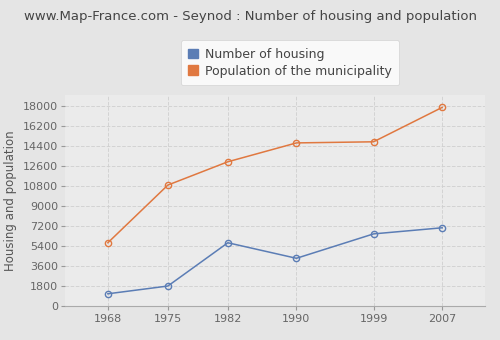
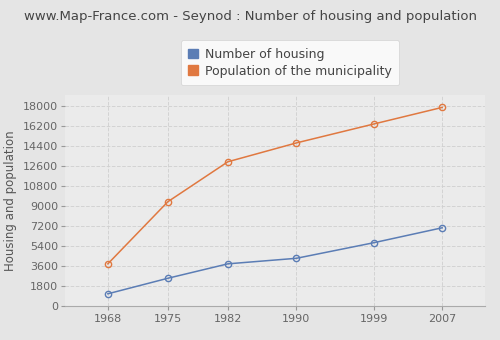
Population of the municipality/1968: 5700 -> 3800
Number of housing/1975: 1800 -> 2500
Population of the municipality/1975: 10900 -> 9400
Number of housing/1982: 5700 -> 3800
Number of housing/1999: 6500 -> 5700
Population of the municipality/1999: 14800 -> 16400
